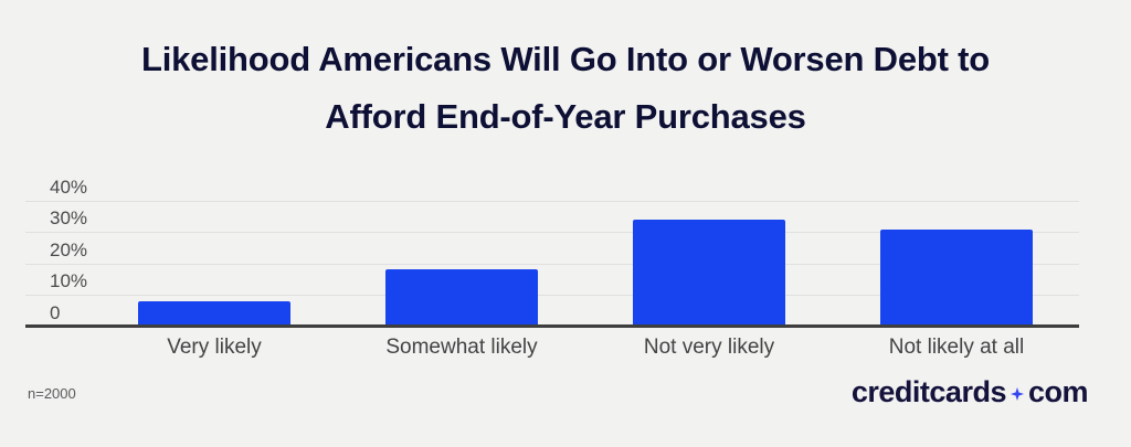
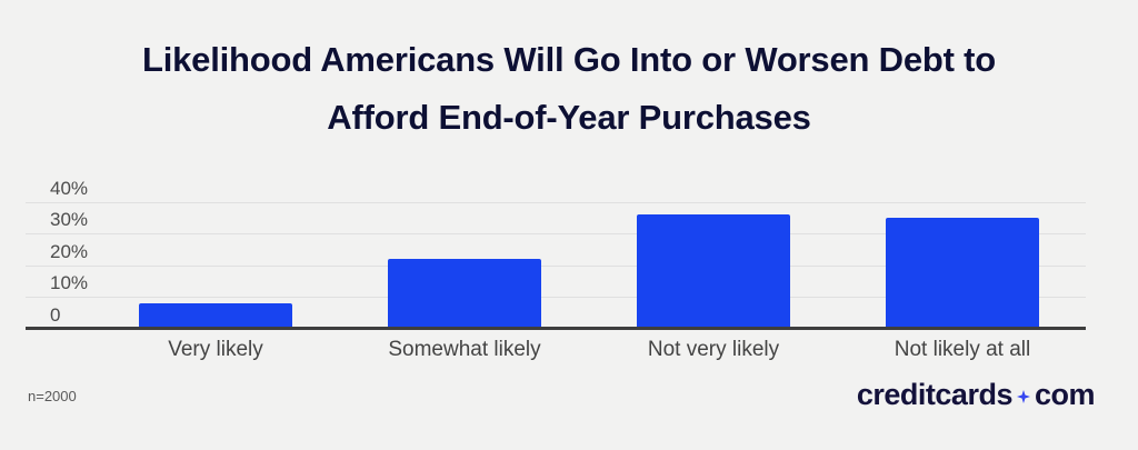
Somewhat likely: 18% -> 22%
Not very likely: 34% -> 36%
Not likely at all: 31% -> 35%
